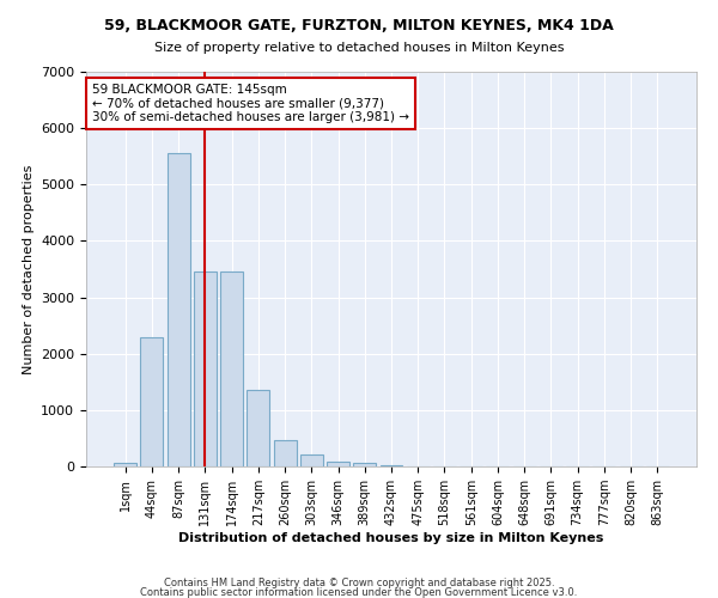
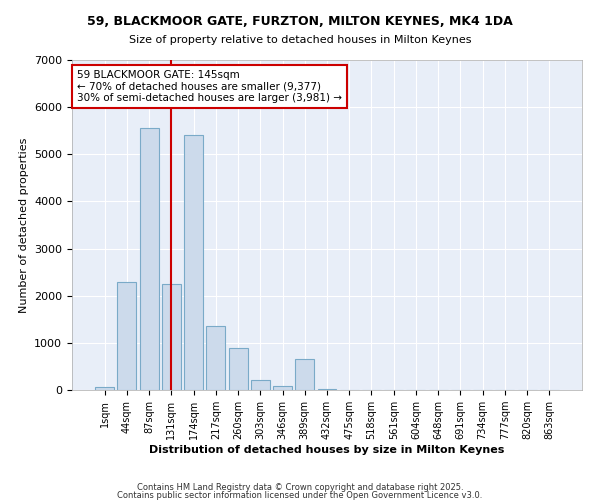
131sqm: 3450 -> 2250
174sqm: 3450 -> 5400
260sqm: 460 -> 900
389sqm: 60 -> 650
